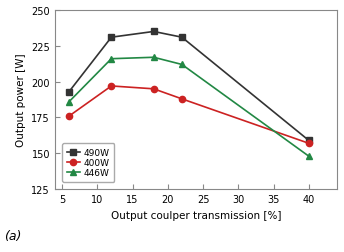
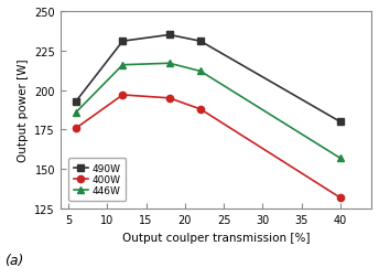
490W/40: 159 -> 180
400W/40: 157 -> 132
446W/40: 148 -> 157
